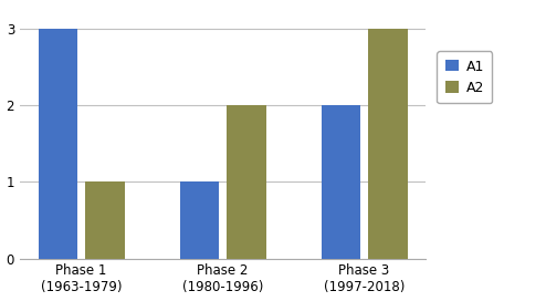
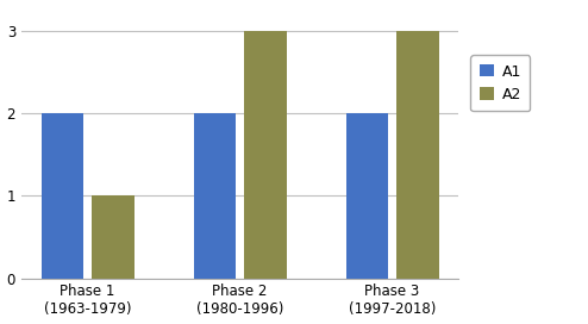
A1/Phase 1 (1963-1979): 3 -> 2
A1/Phase 2 (1980-1996): 1 -> 2
A2/Phase 2 (1980-1996): 2 -> 3
